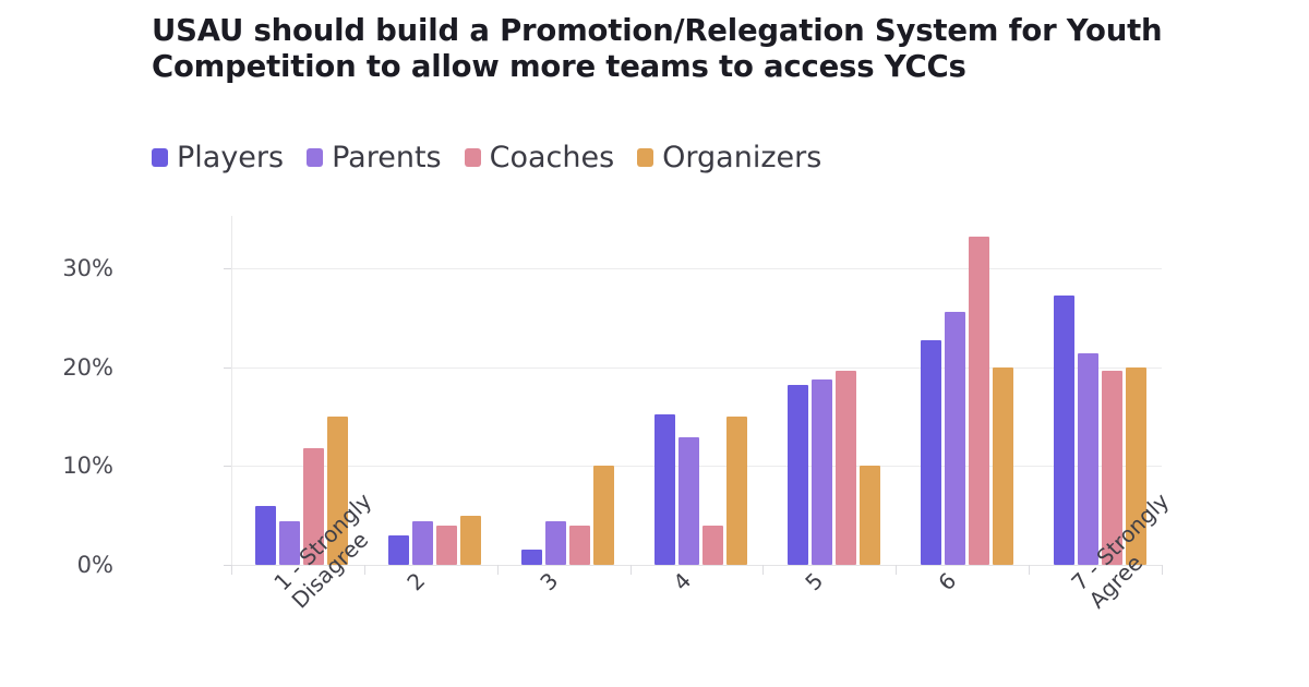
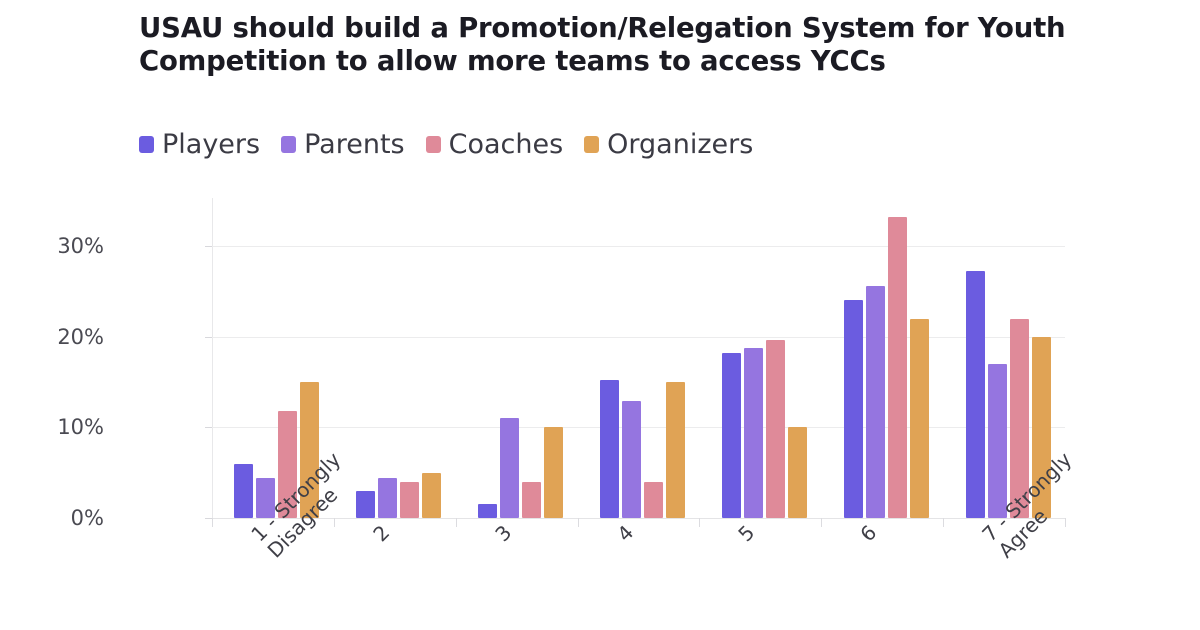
Parents/3: 4% -> 11%
Players/6: 23% -> 24%
Organizers/6: 20% -> 22%
Parents/7 - Strongly Agree: 21% -> 17%
Coaches/7 - Strongly Agree: 20% -> 22%
